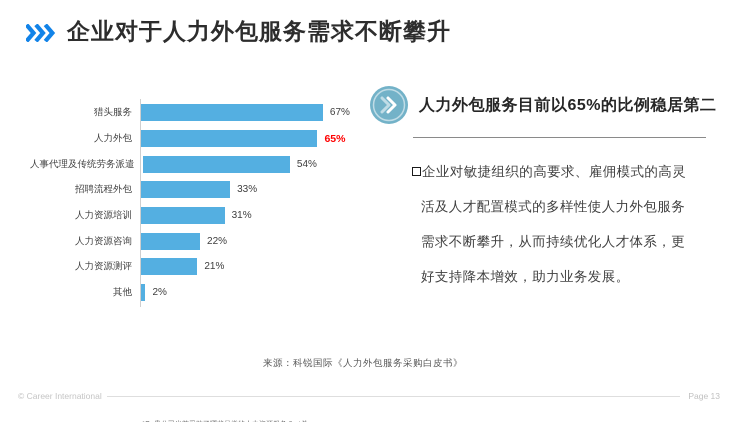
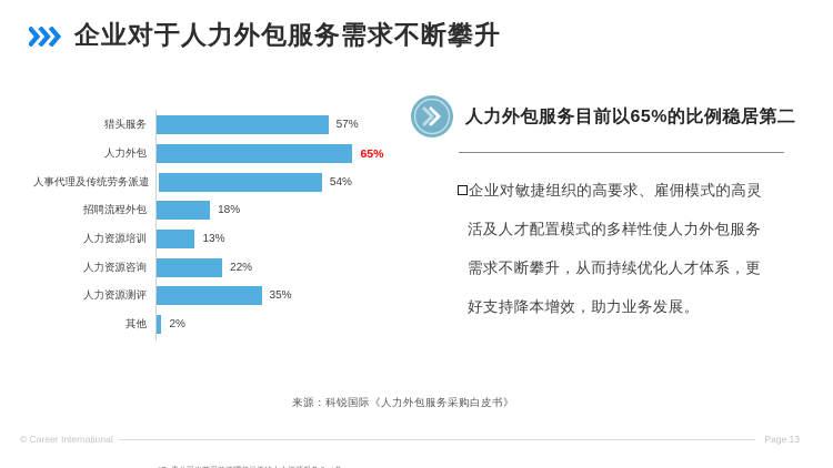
猎头服务: 67% -> 57%
招聘流程外包: 33% -> 18%
人力资源培训: 31% -> 13%
人力资源测评: 21% -> 35%
